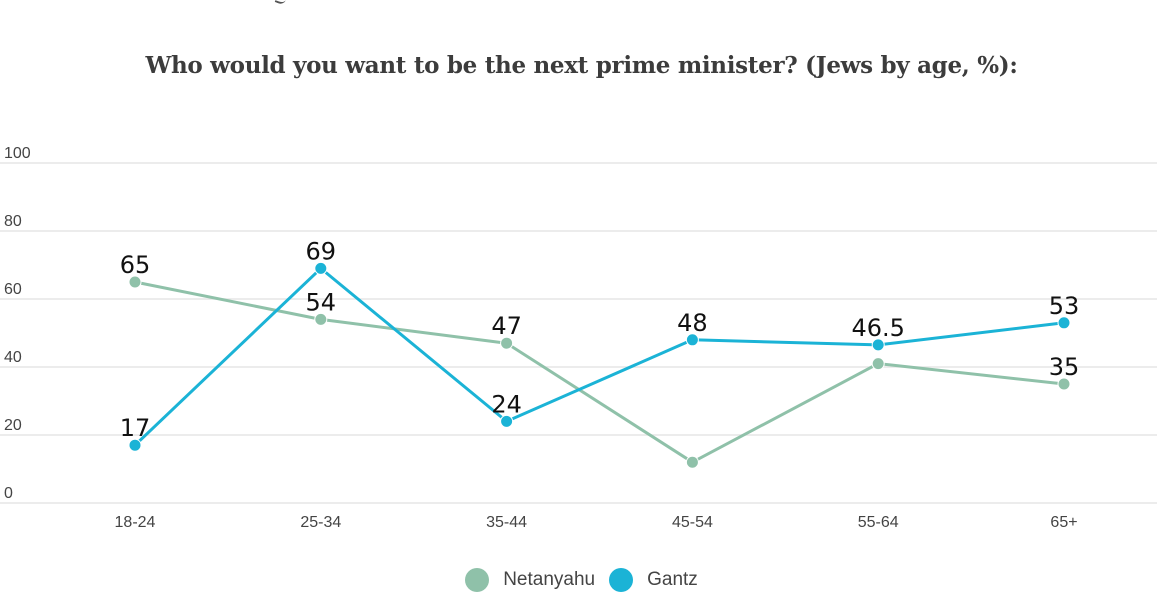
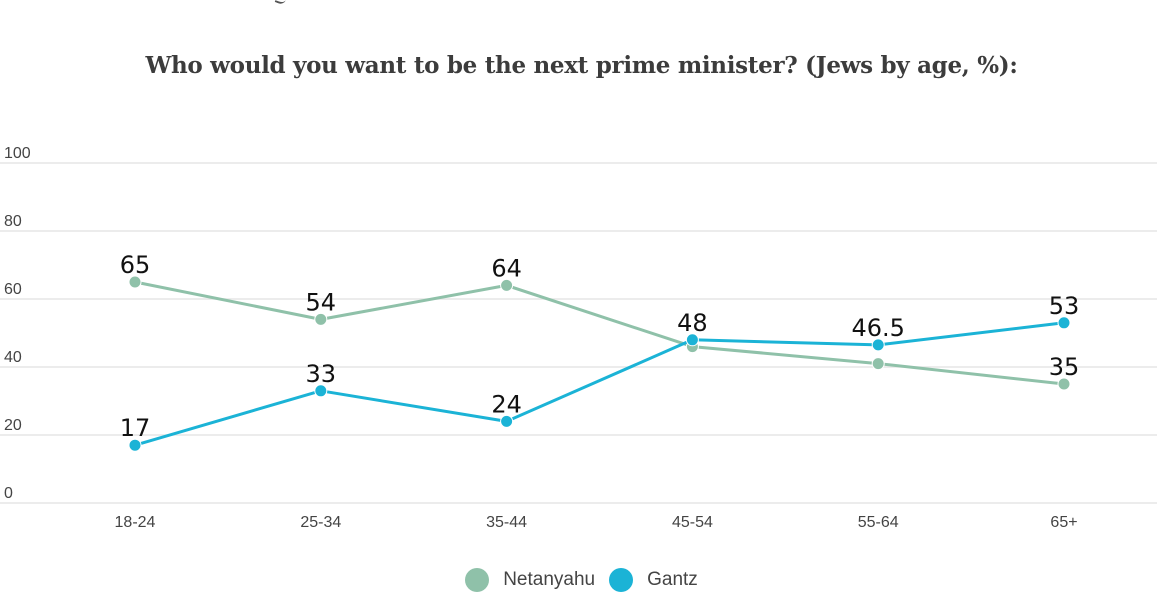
Gantz/25-34: 69 -> 33
Netanyahu/35-44: 47 -> 64
Netanyahu/45-54: 12 -> 46
